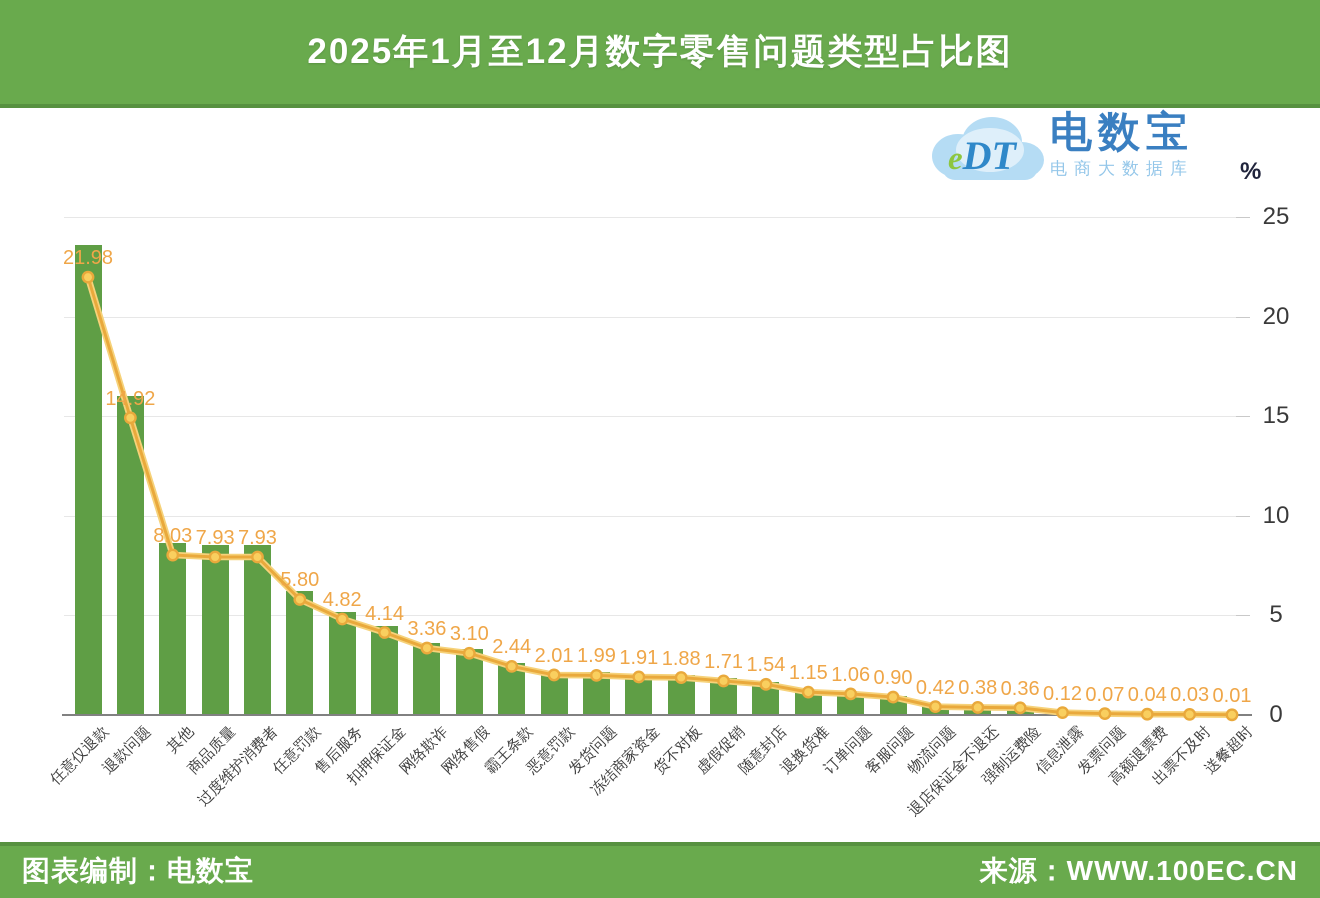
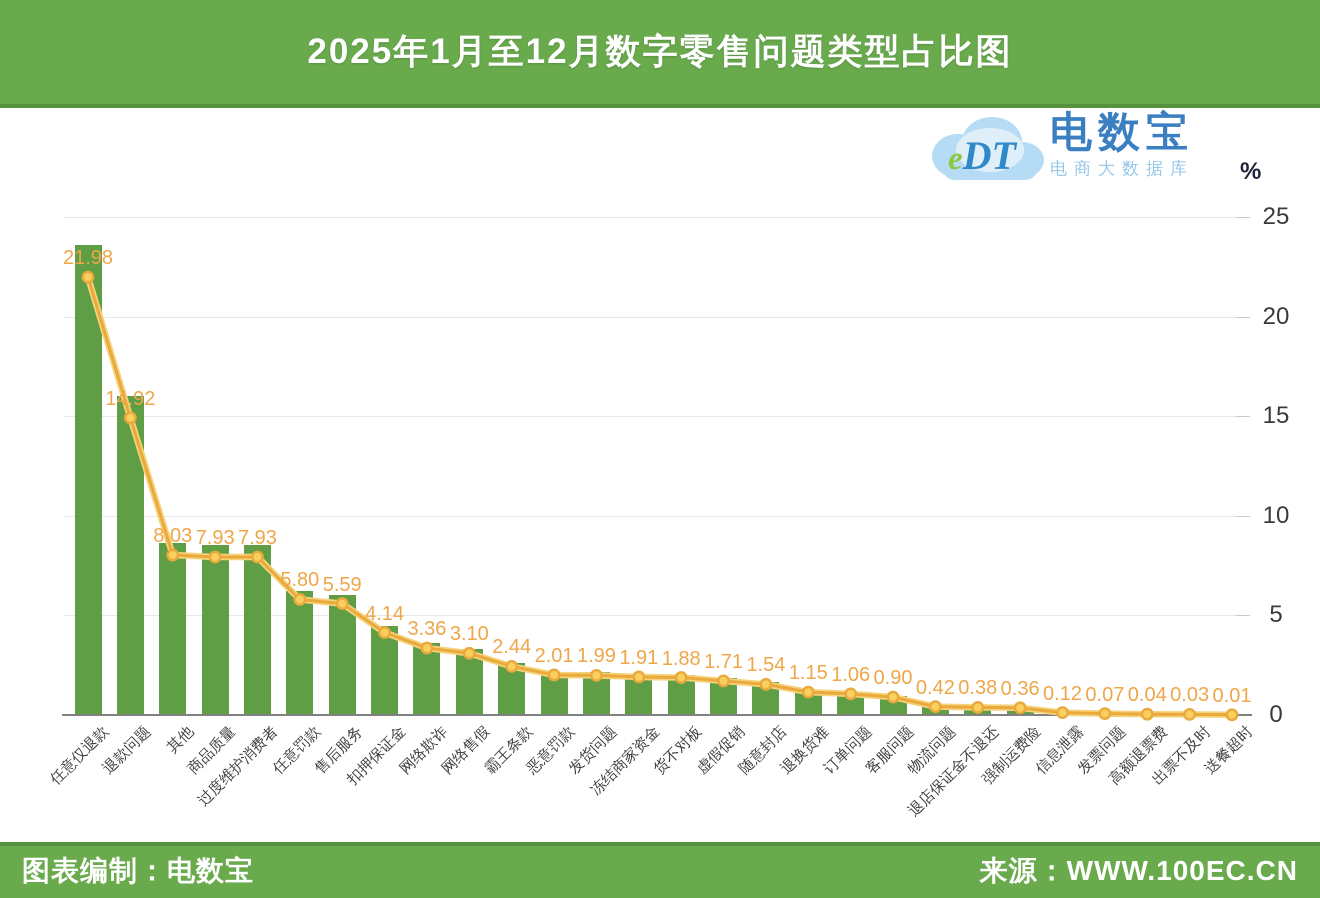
售后服务: 4.82 -> 5.59
